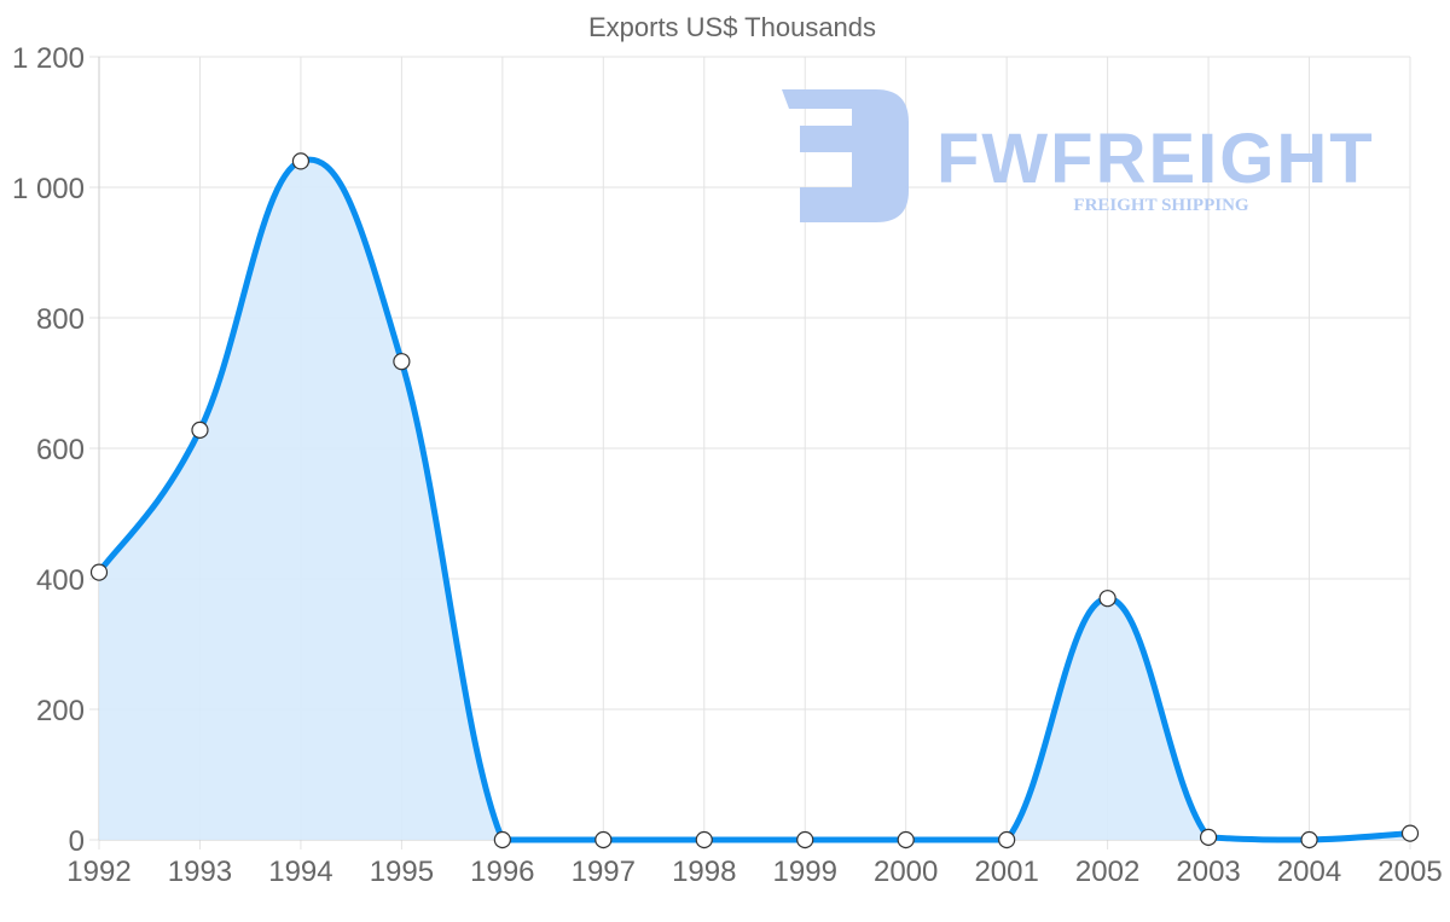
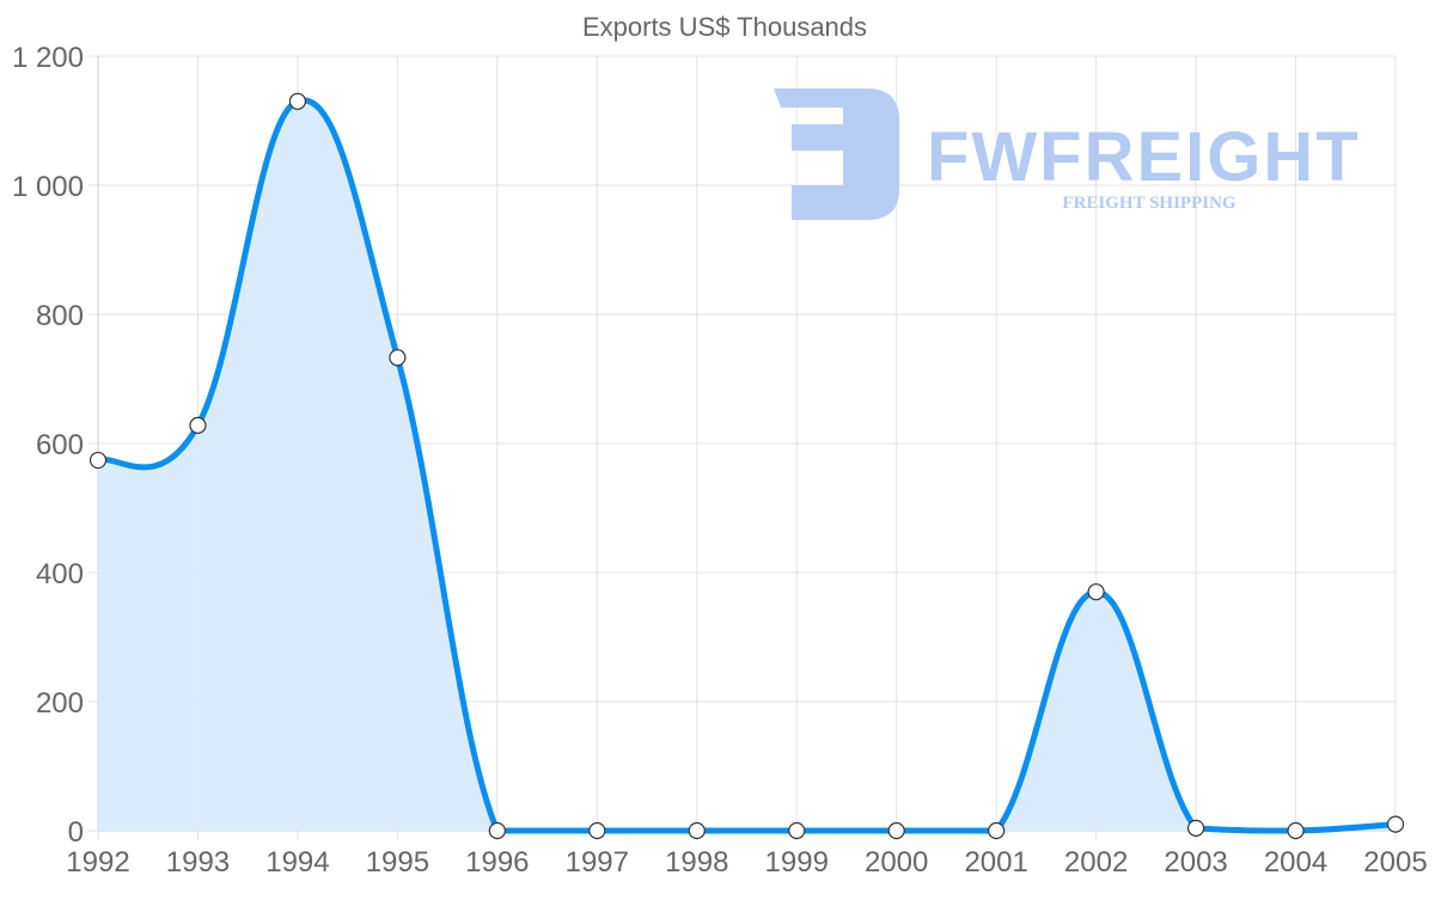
1992: 410 -> 570
1994: 1040 -> 1130
